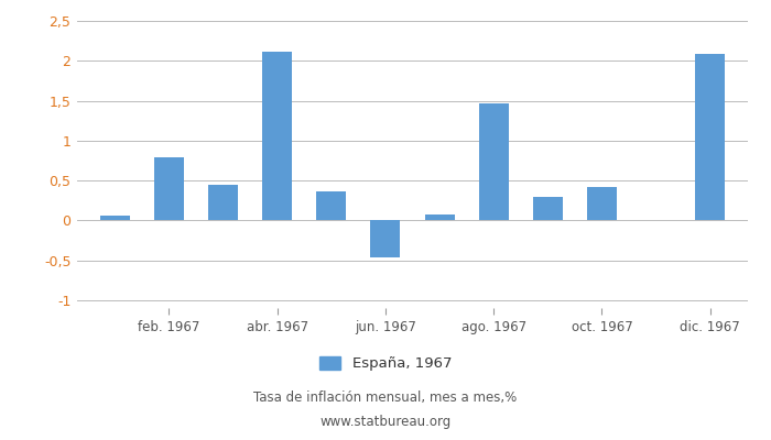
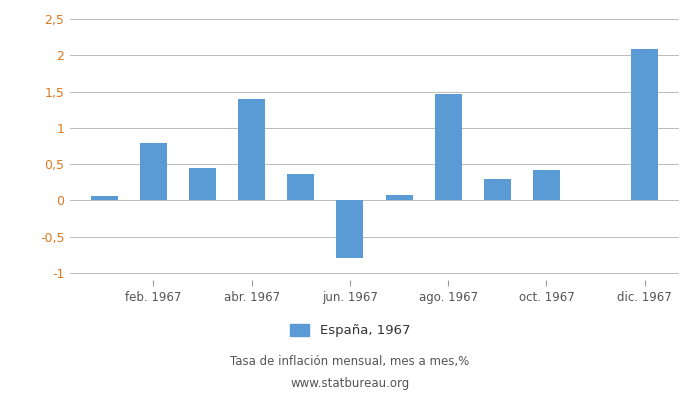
abr. 1967: 2,12 -> 1,40
jun. 1967: -0,46 -> -0,80
